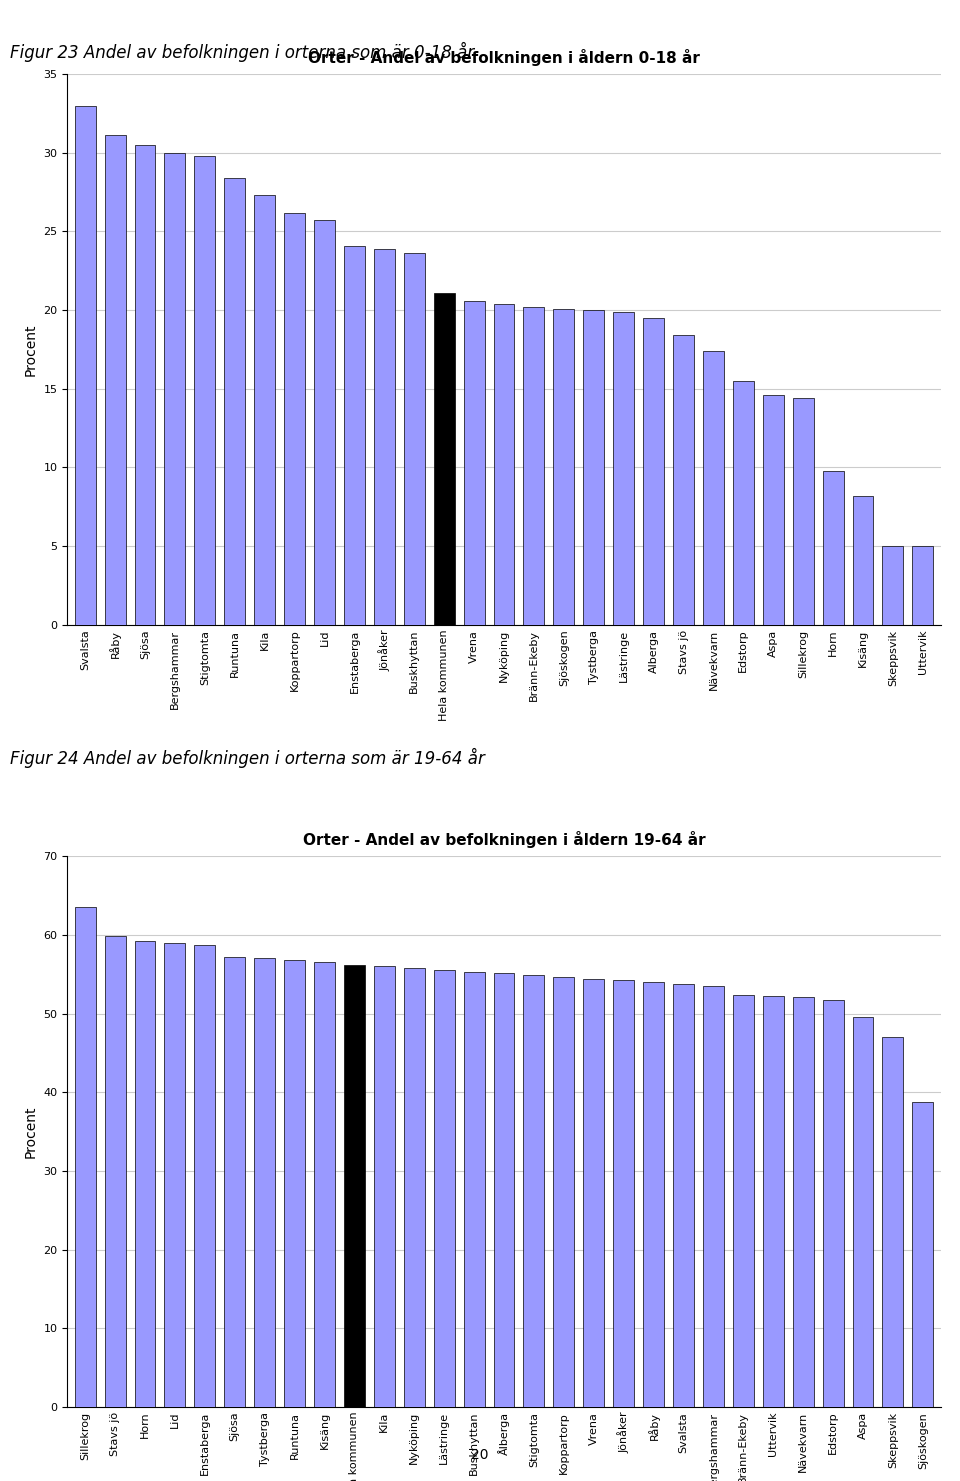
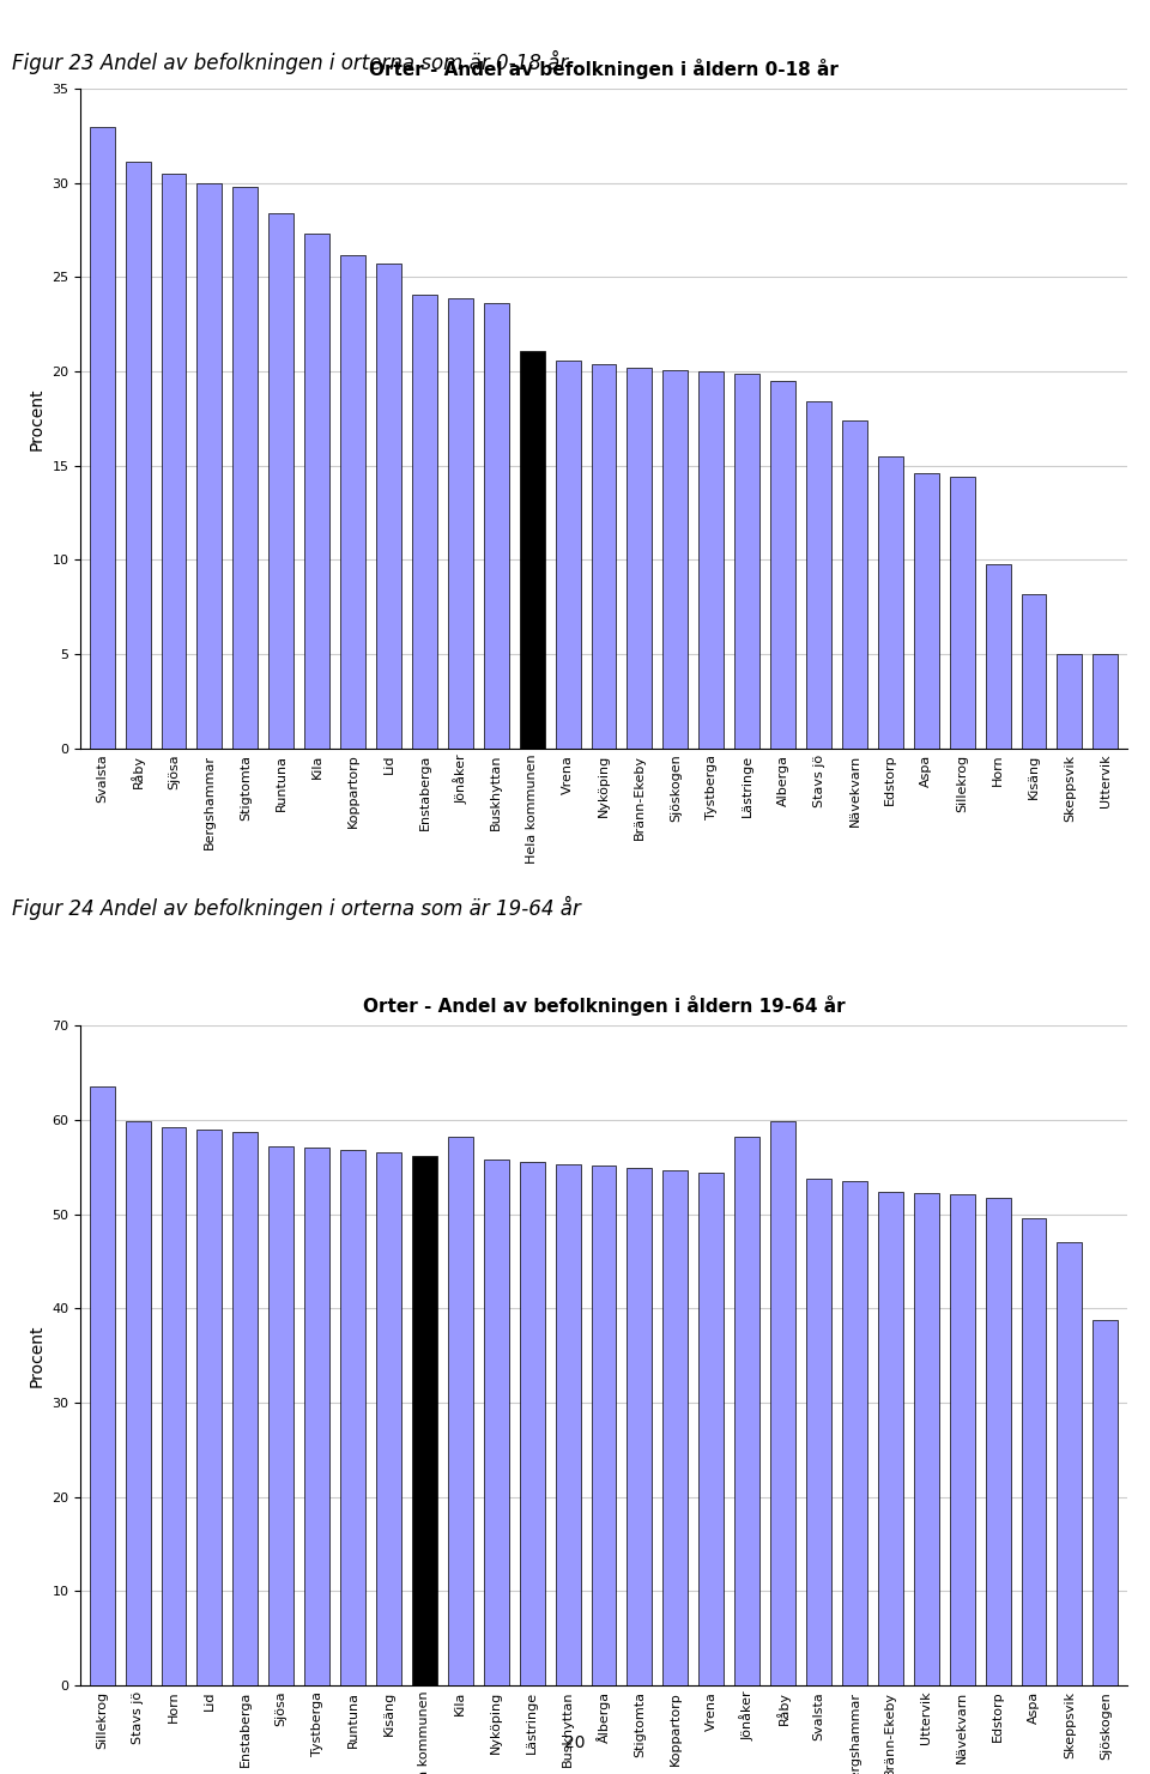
Orter - Andel av befolkningen i åldern 19-64 år/Kila: 56.0 -> 58.2
Orter - Andel av befolkningen i åldern 19-64 år/Jönåker: 54.2 -> 58.2
Orter - Andel av befolkningen i åldern 19-64 år/Råby: 54.0 -> 59.8
